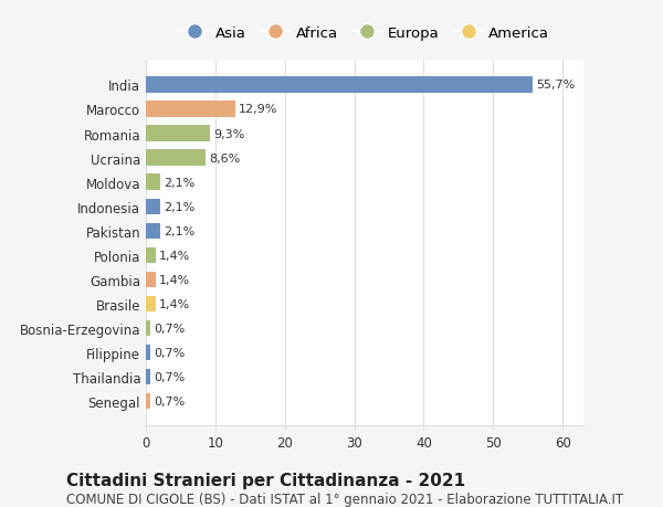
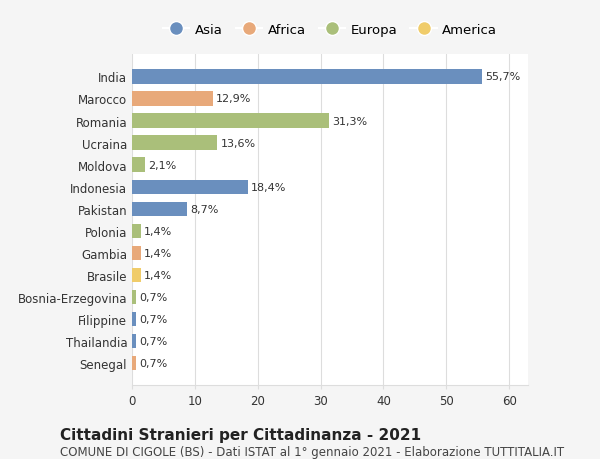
Romania: 9,3% -> 31,3%
Ucraina: 8,6% -> 13,6%
Indonesia: 2,1% -> 18,4%
Pakistan: 2,1% -> 8,7%
